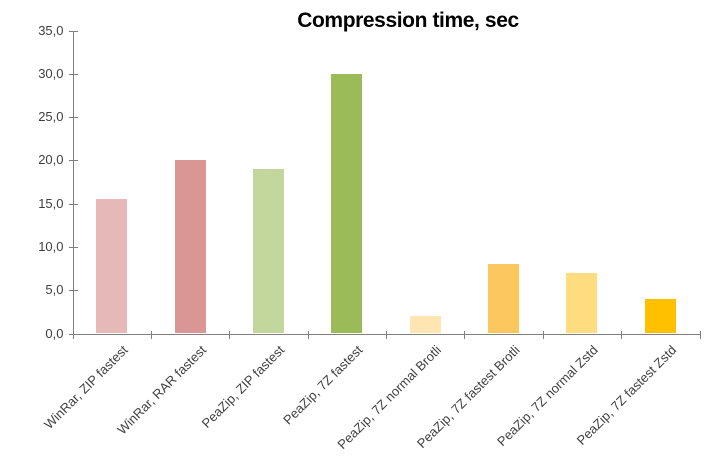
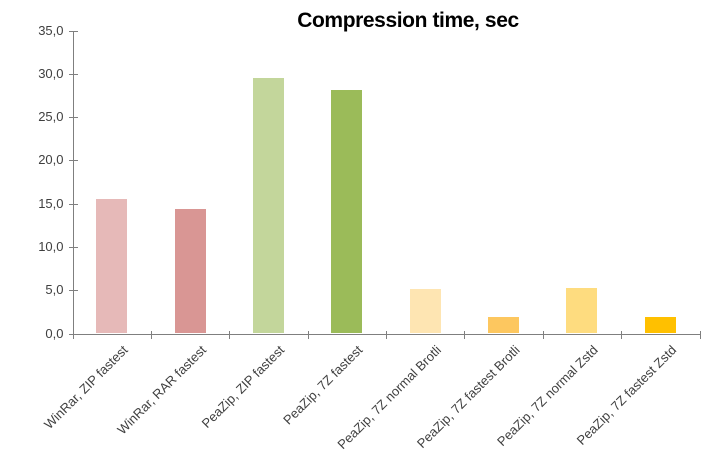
WinRar, RAR fastest: 20 -> 14
PeaZip, ZIP fastest: 19 -> 30
PeaZip, 7Z fastest: 30 -> 28
PeaZip, 7Z normal Brotli: 2 -> 5
PeaZip, 7Z fastest Brotli: 8 -> 2
PeaZip, 7Z normal Zstd: 7 -> 5
PeaZip, 7Z fastest Zstd: 4 -> 2
